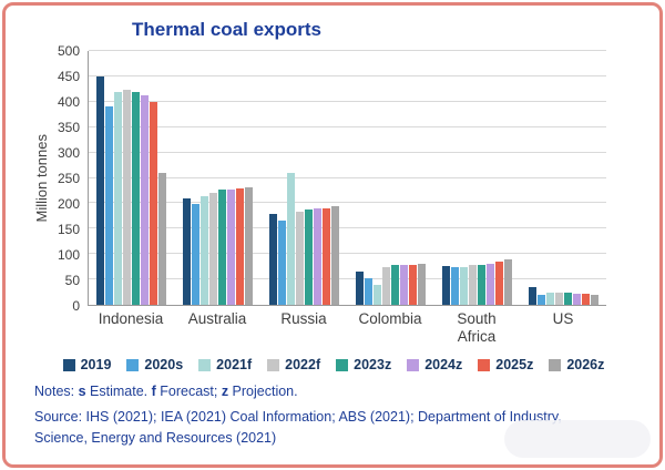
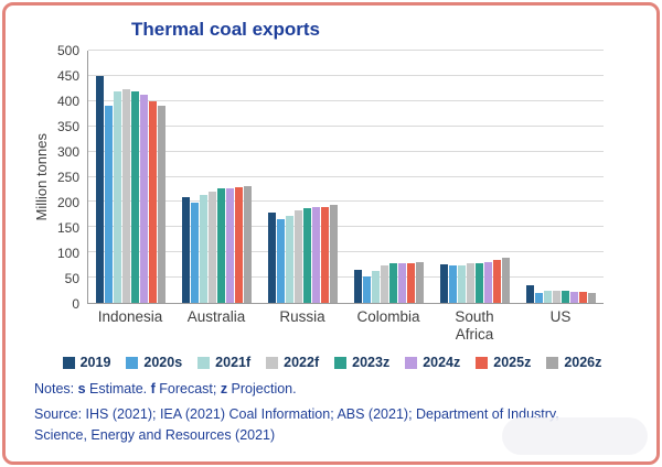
2026z/Indonesia: 260 -> 390
2021f/Russia: 260 -> 170
2021f/Colombia: 40 -> 60
